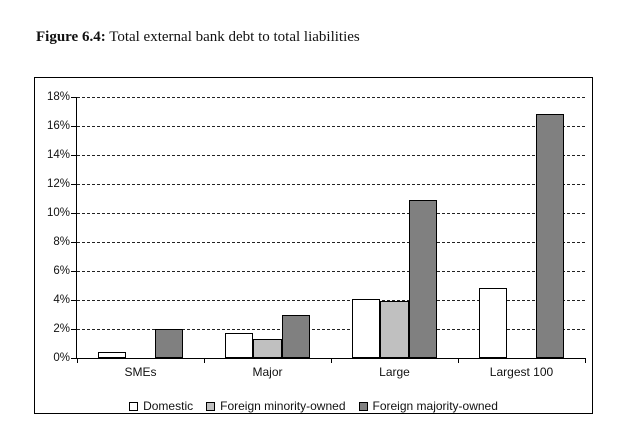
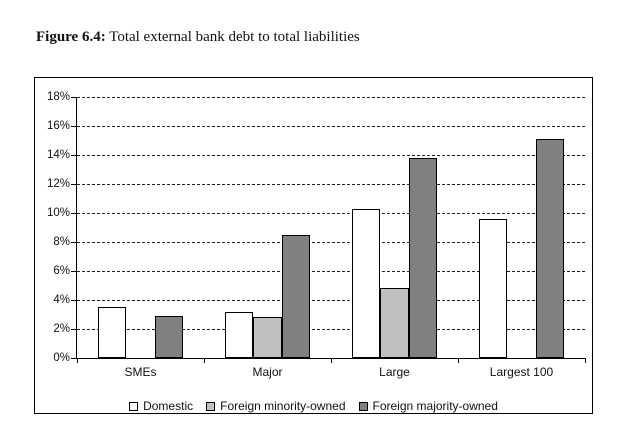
Domestic/SMEs: 0.4% -> 3.5%
Foreign majority-owned/SMEs: 2.0% -> 2.9%
Domestic/Major: 1.7% -> 3.2%
Foreign minority-owned/Major: 1.3% -> 2.8%
Foreign majority-owned/Major: 3.0% -> 8.5%
Domestic/Large: 4.1% -> 10.3%
Foreign minority-owned/Large: 3.9% -> 4.8%
Foreign majority-owned/Large: 10.9% -> 13.8%
Domestic/Largest 100: 4.8% -> 9.6%
Foreign majority-owned/Largest 100: 16.8% -> 15.1%
